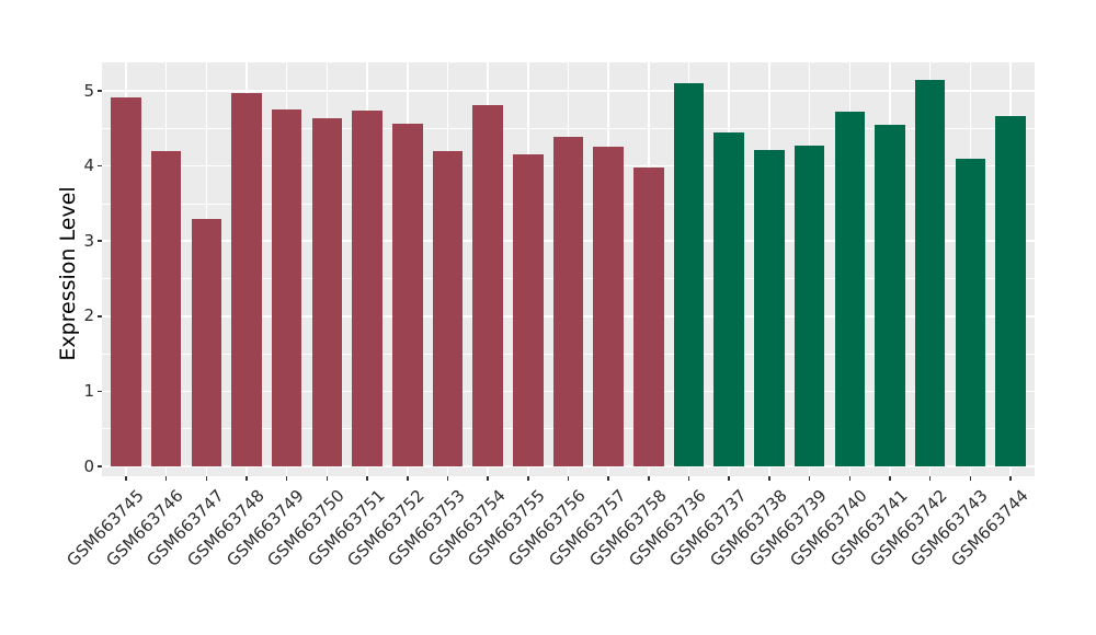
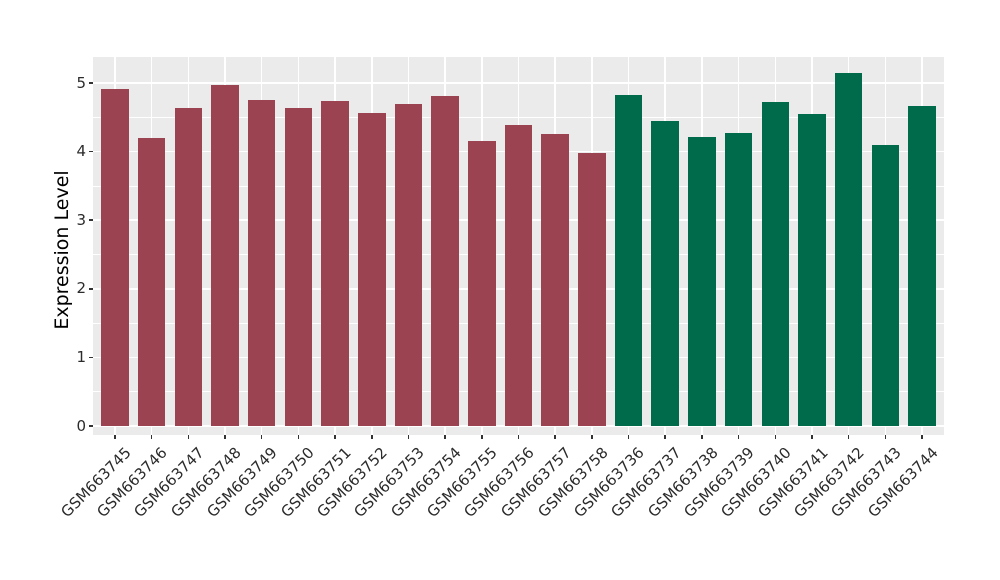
GSM663747: 3.3 -> 4.6
GSM663753: 4.2 -> 4.7
GSM663736: 5.1 -> 4.8
